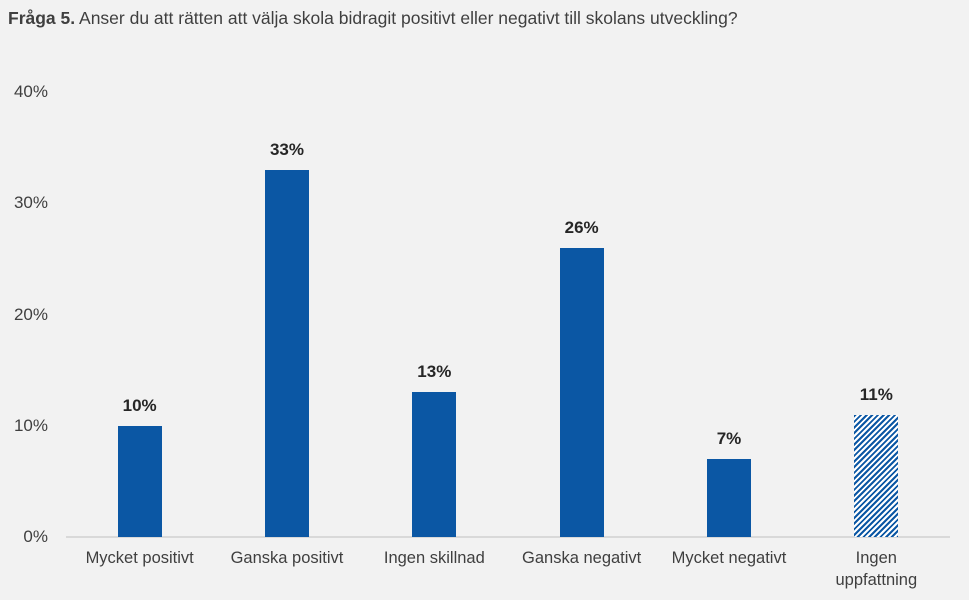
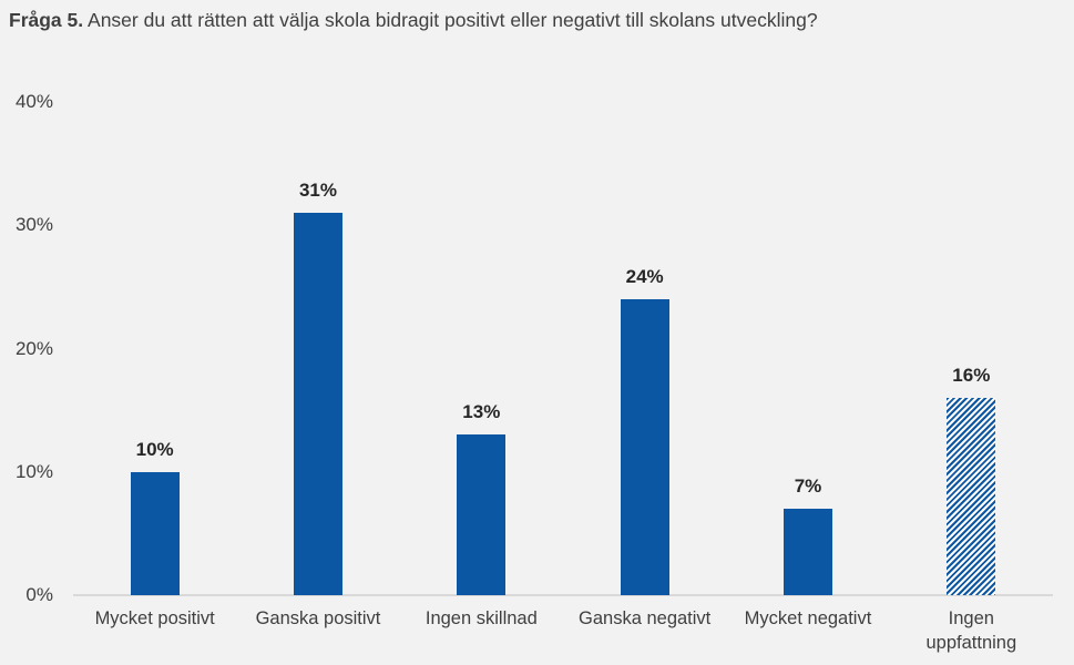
Ganska positivt: 33% -> 31%
Ganska negativt: 26% -> 24%
Ingen uppfattning: 11% -> 16%
